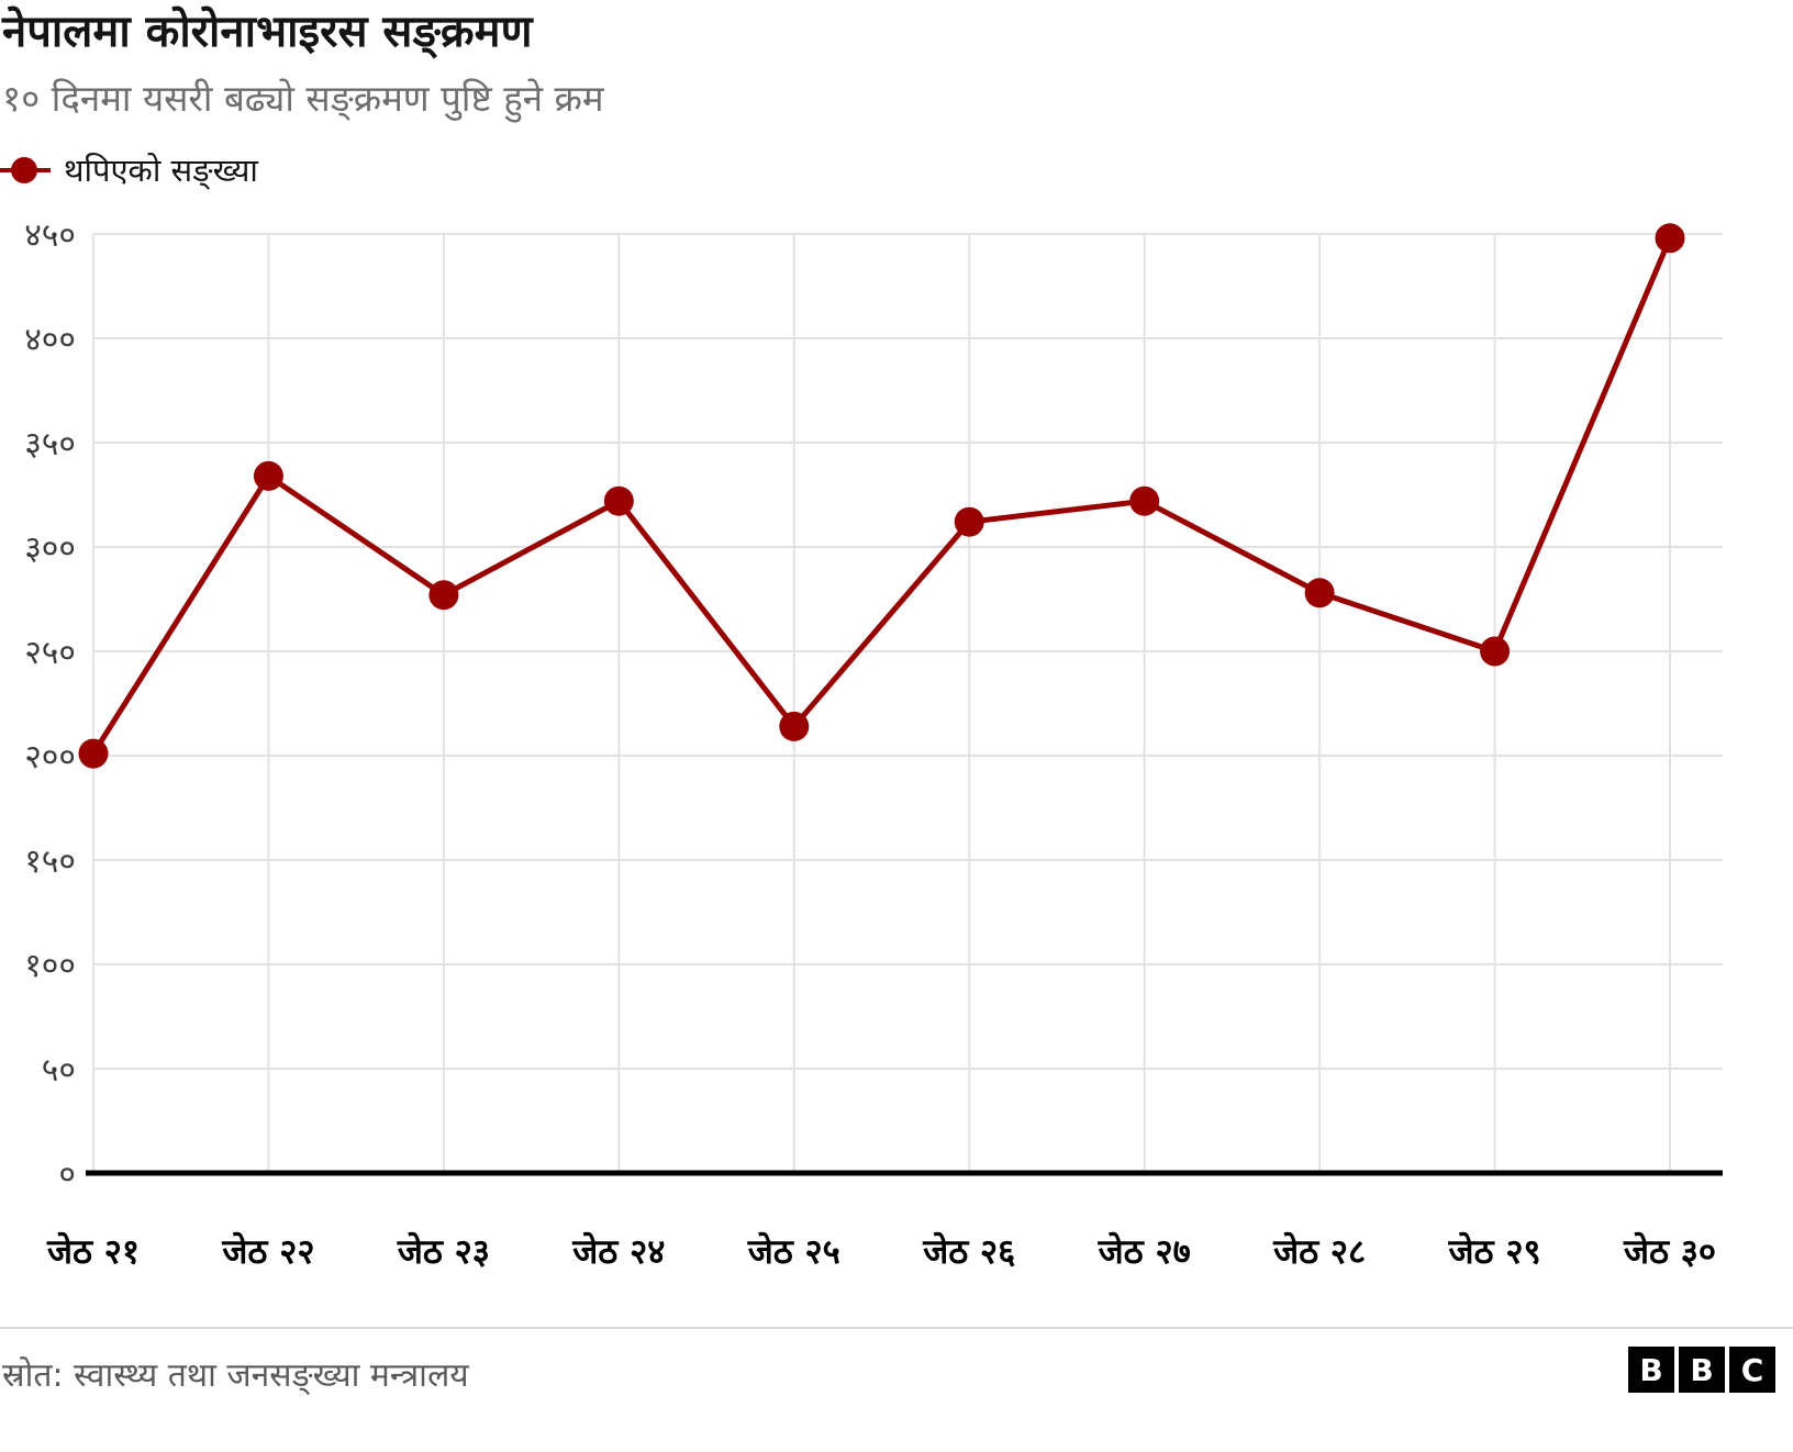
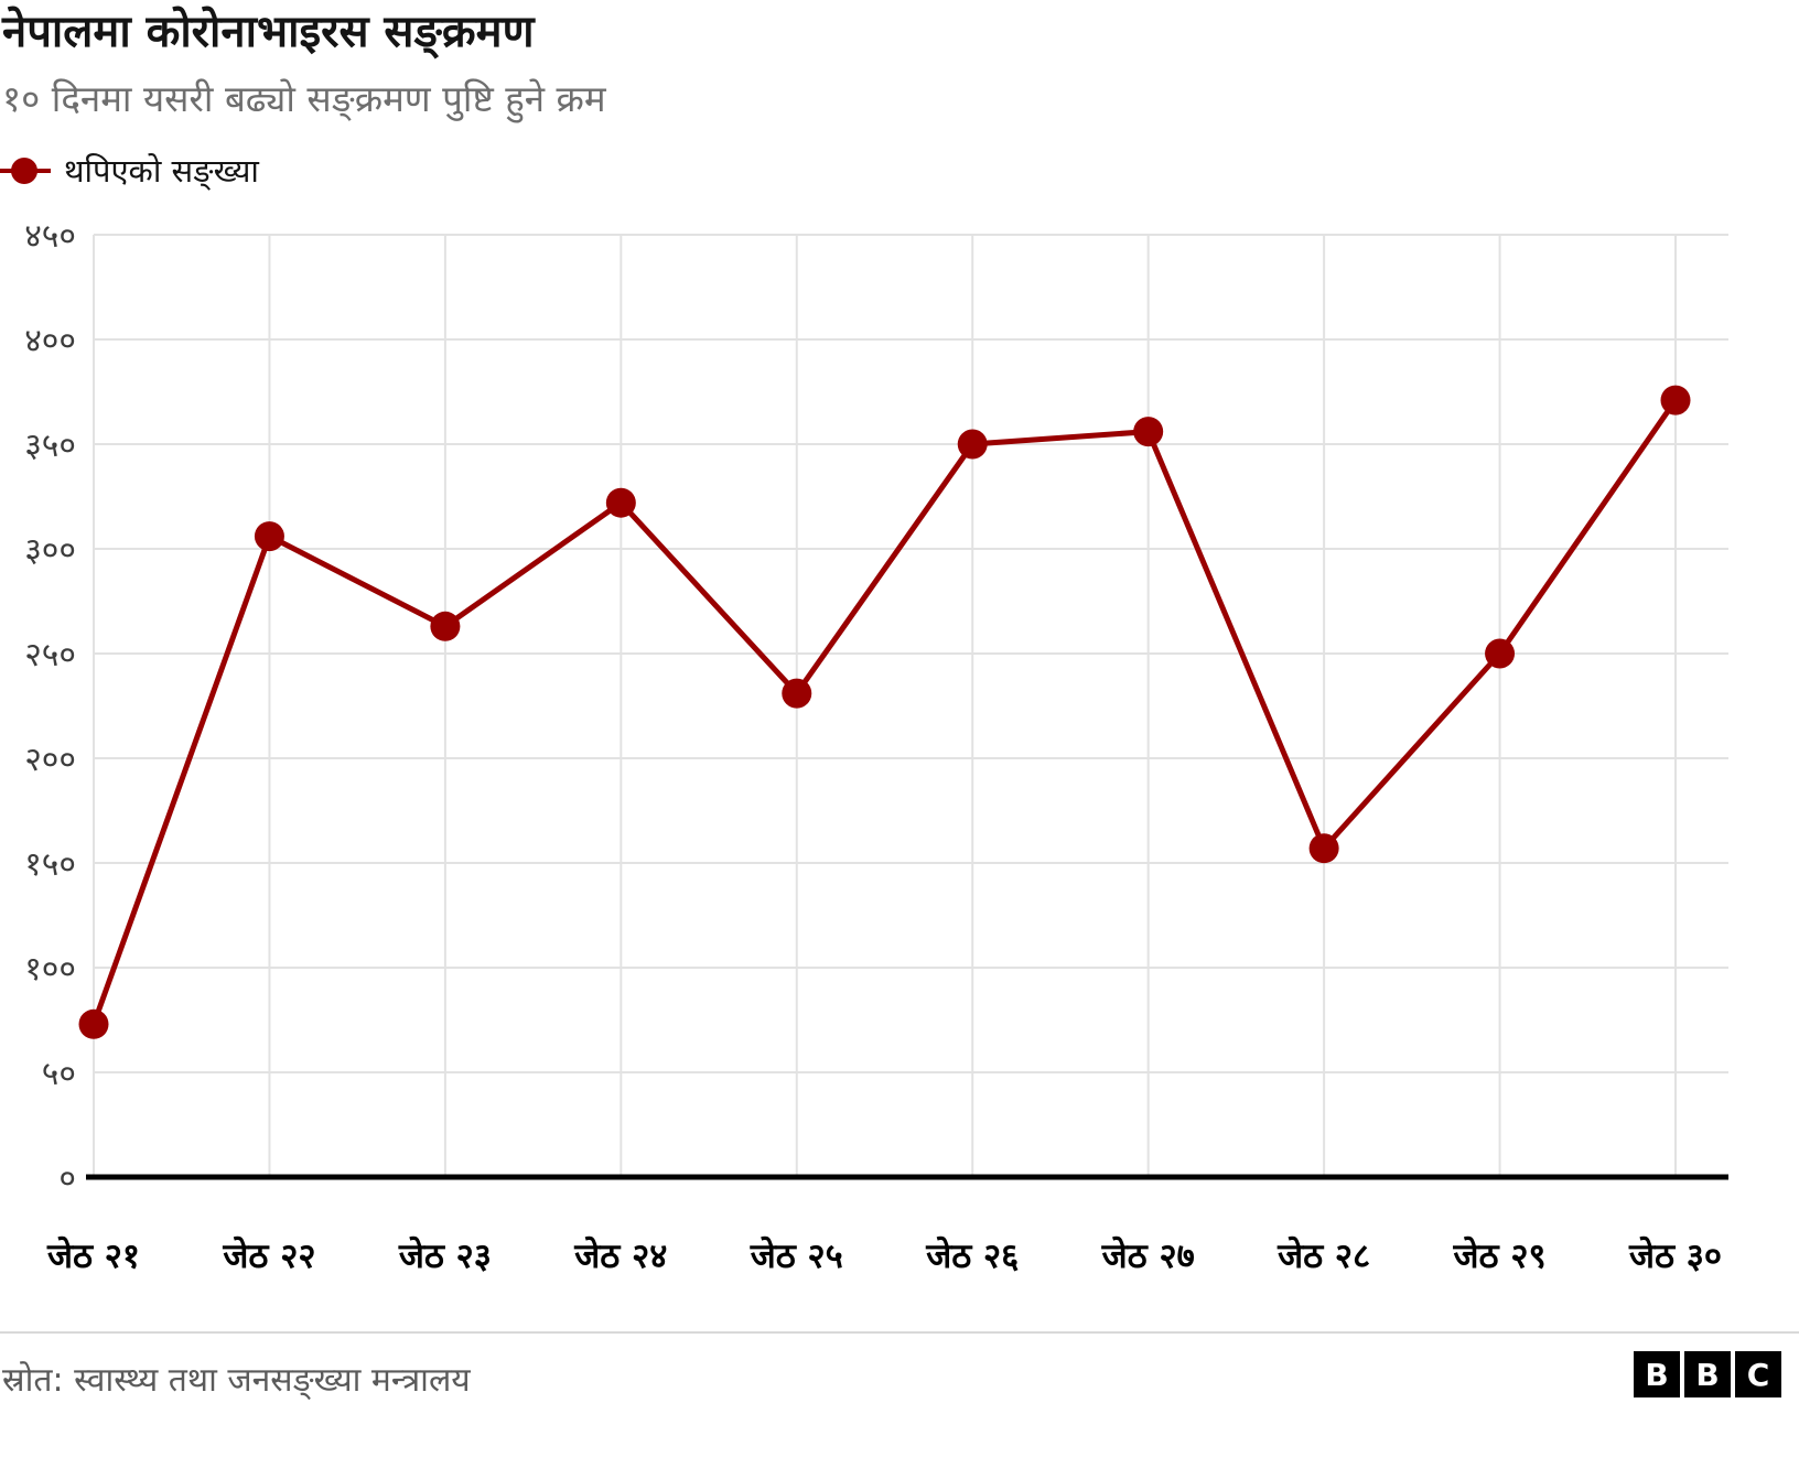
जेठ २१: 201 -> 73
जेठ २२: 334 -> 306
जेठ २३: 277 -> 263
जेठ २५: 214 -> 231
जेठ २६: 312 -> 350
जेठ २७: 322 -> 356
जेठ २८: 278 -> 157
जेठ ३०: 448 -> 371
